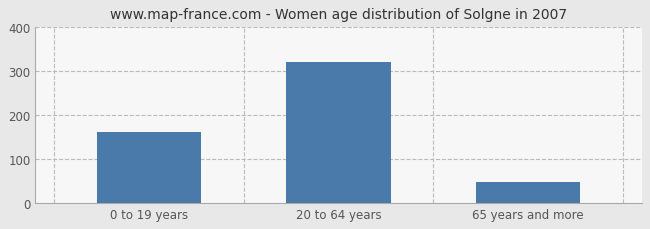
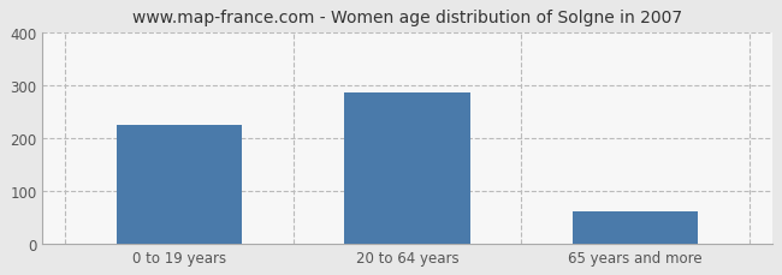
0 to 19 years: 160 -> 225
20 to 64 years: 320 -> 285
65 years and more: 47 -> 60
